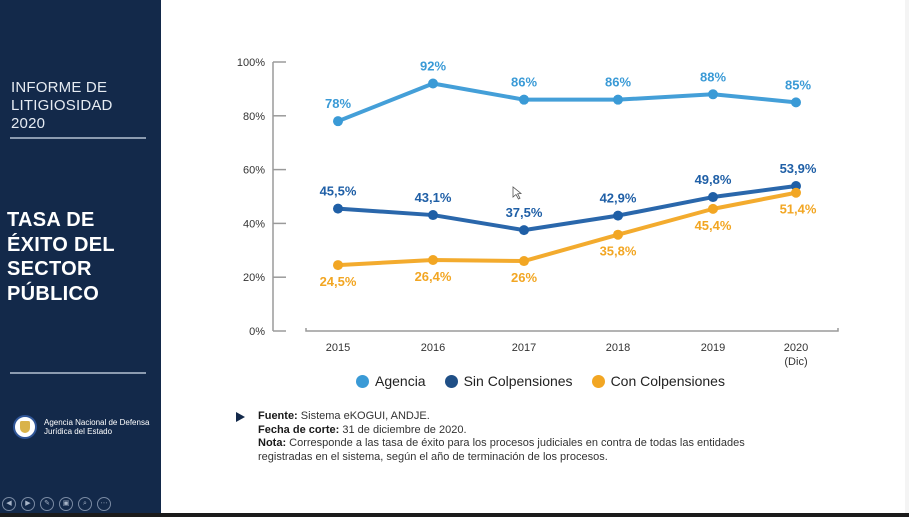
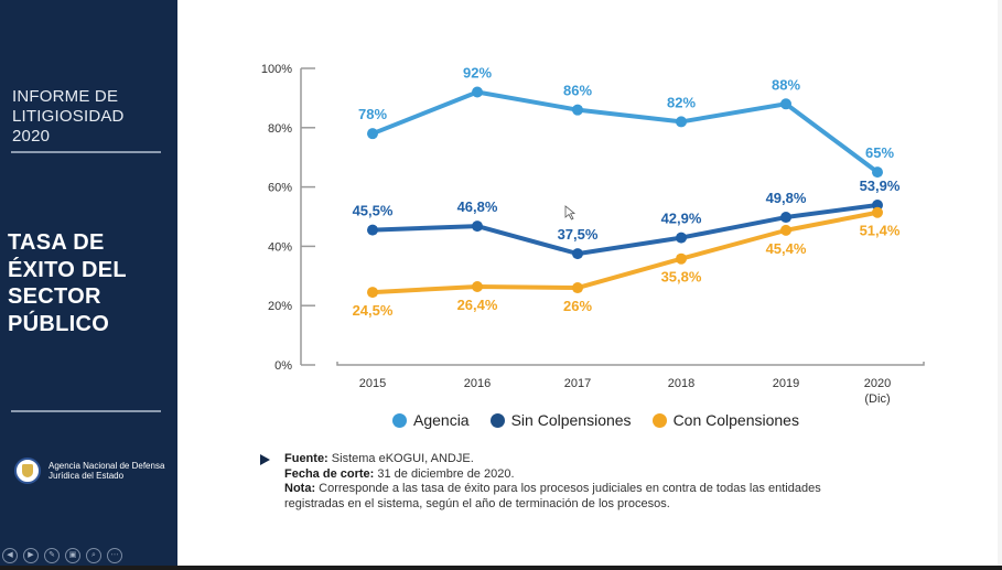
Sin Colpensiones/2016: 43,1% -> 46,8%
Agencia/2018: 86% -> 82%
Agencia/2020 (Dic): 85% -> 65%
